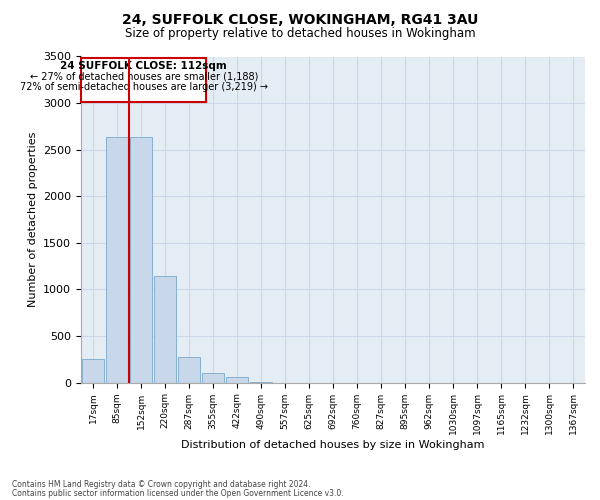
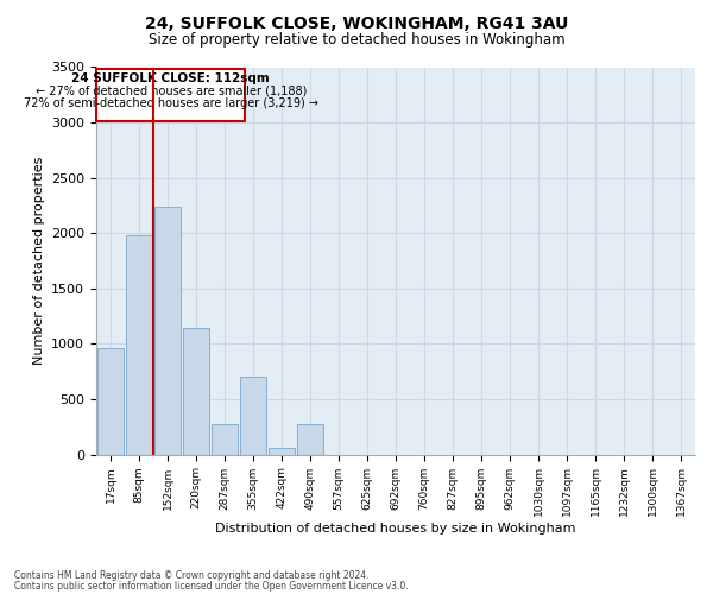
17sqm: 250 -> 960
85sqm: 2640 -> 1980
152sqm: 2640 -> 2240
355sqm: 100 -> 700
490sqm: 0 -> 280
